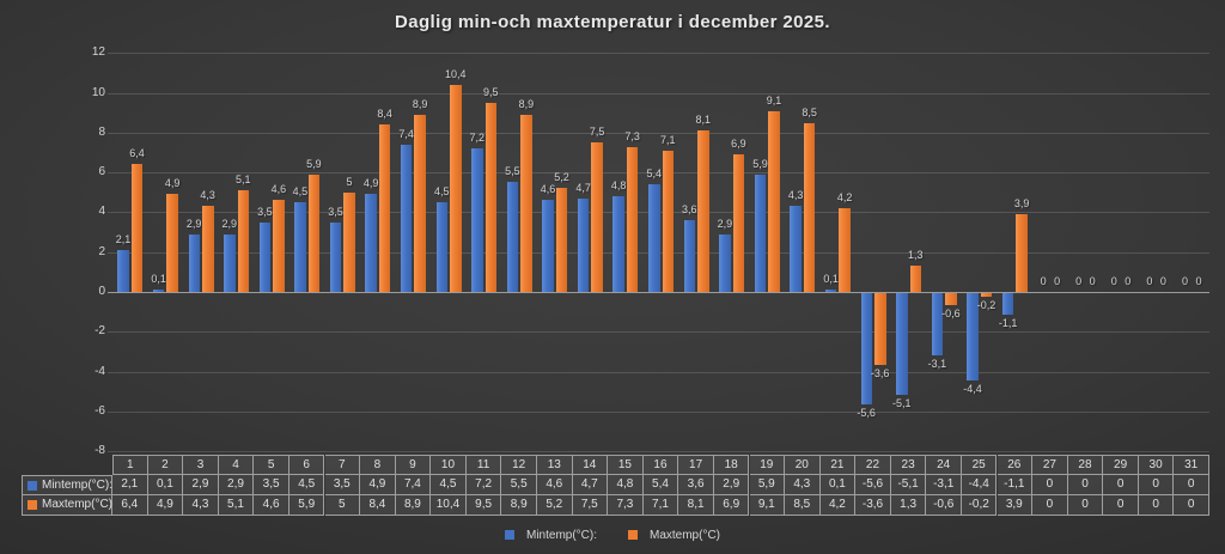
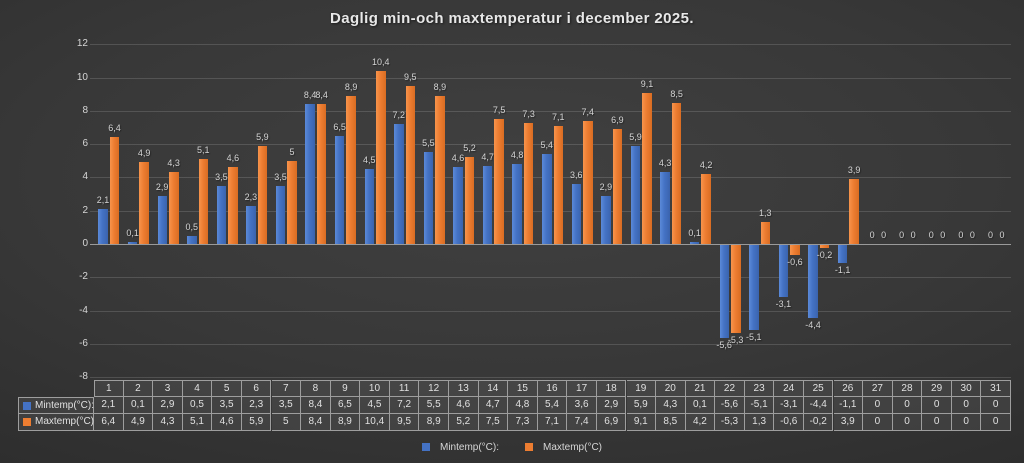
Mintemp(°C):/4: 2,9 -> 0,5
Mintemp(°C):/6: 4,5 -> 2,3
Mintemp(°C):/8: 4,9 -> 8,4
Mintemp(°C):/9: 7,4 -> 6,5
Maxtemp(°C)/17: 8,1 -> 7,4
Maxtemp(°C)/22: -3,6 -> -5,3
